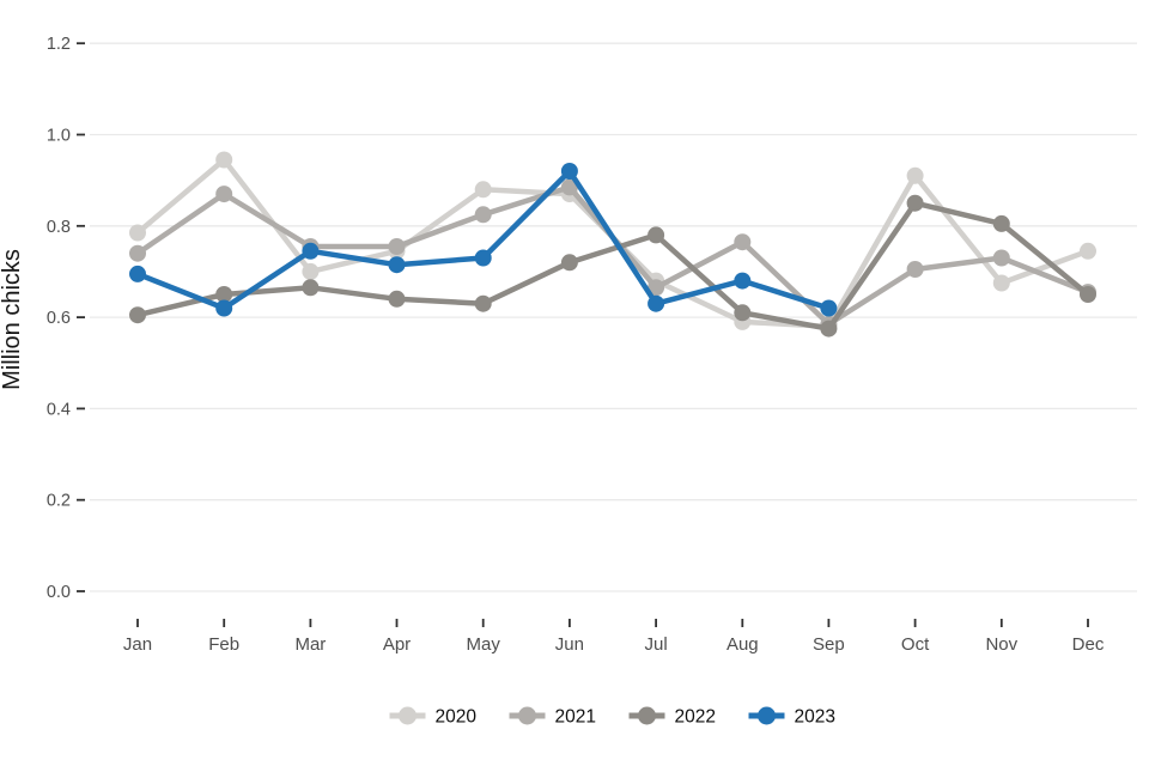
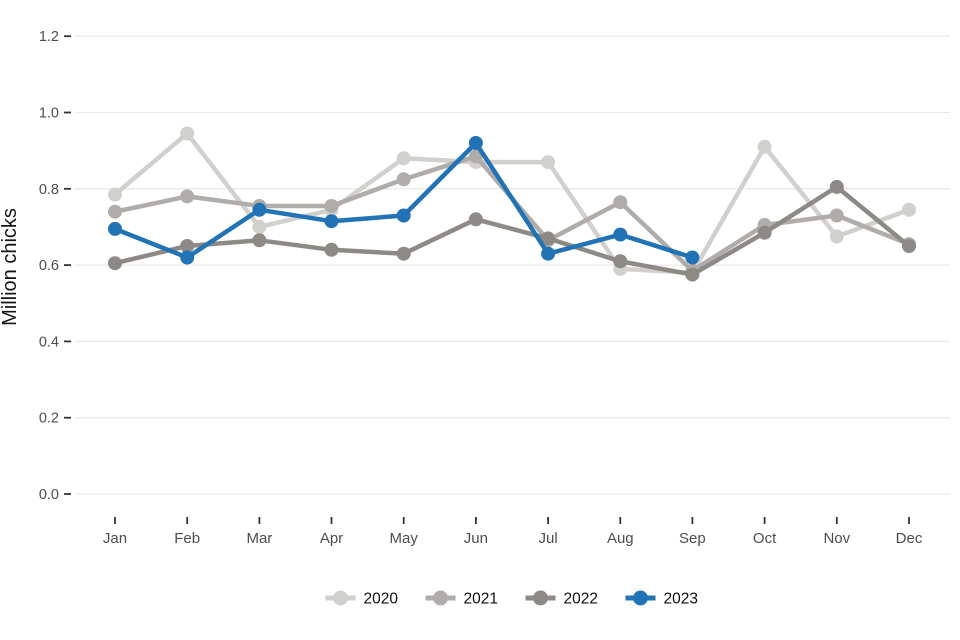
2021/Feb: 0.87 -> 0.78
2020/Jul: 0.68 -> 0.87
2022/Jul: 0.78 -> 0.67
2022/Oct: 0.85 -> 0.69
